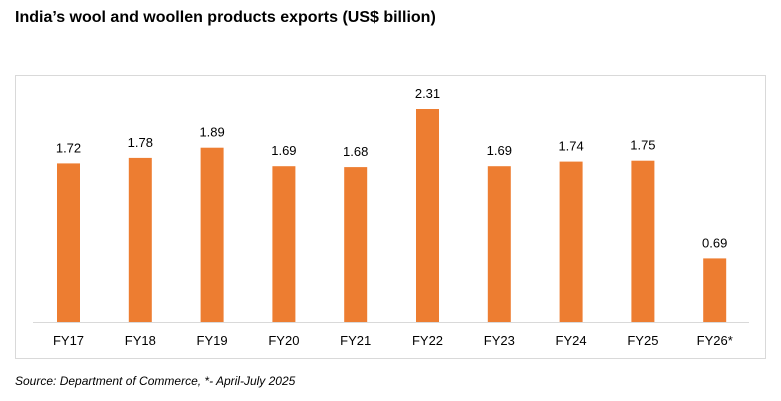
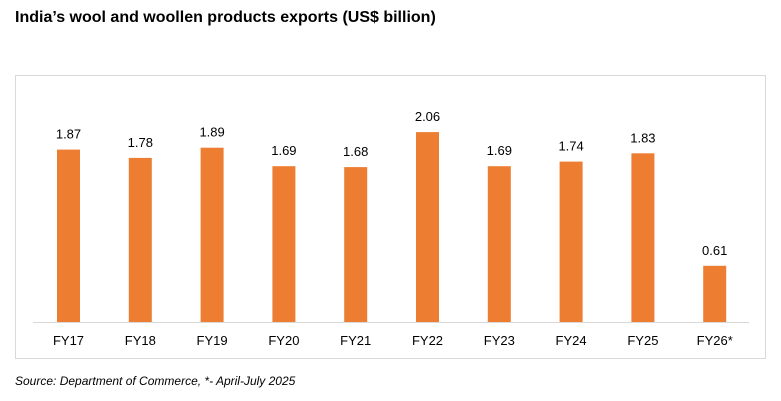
FY17: 1.72 -> 1.87
FY22: 2.31 -> 2.06
FY25: 1.75 -> 1.83
FY26*: 0.69 -> 0.61
